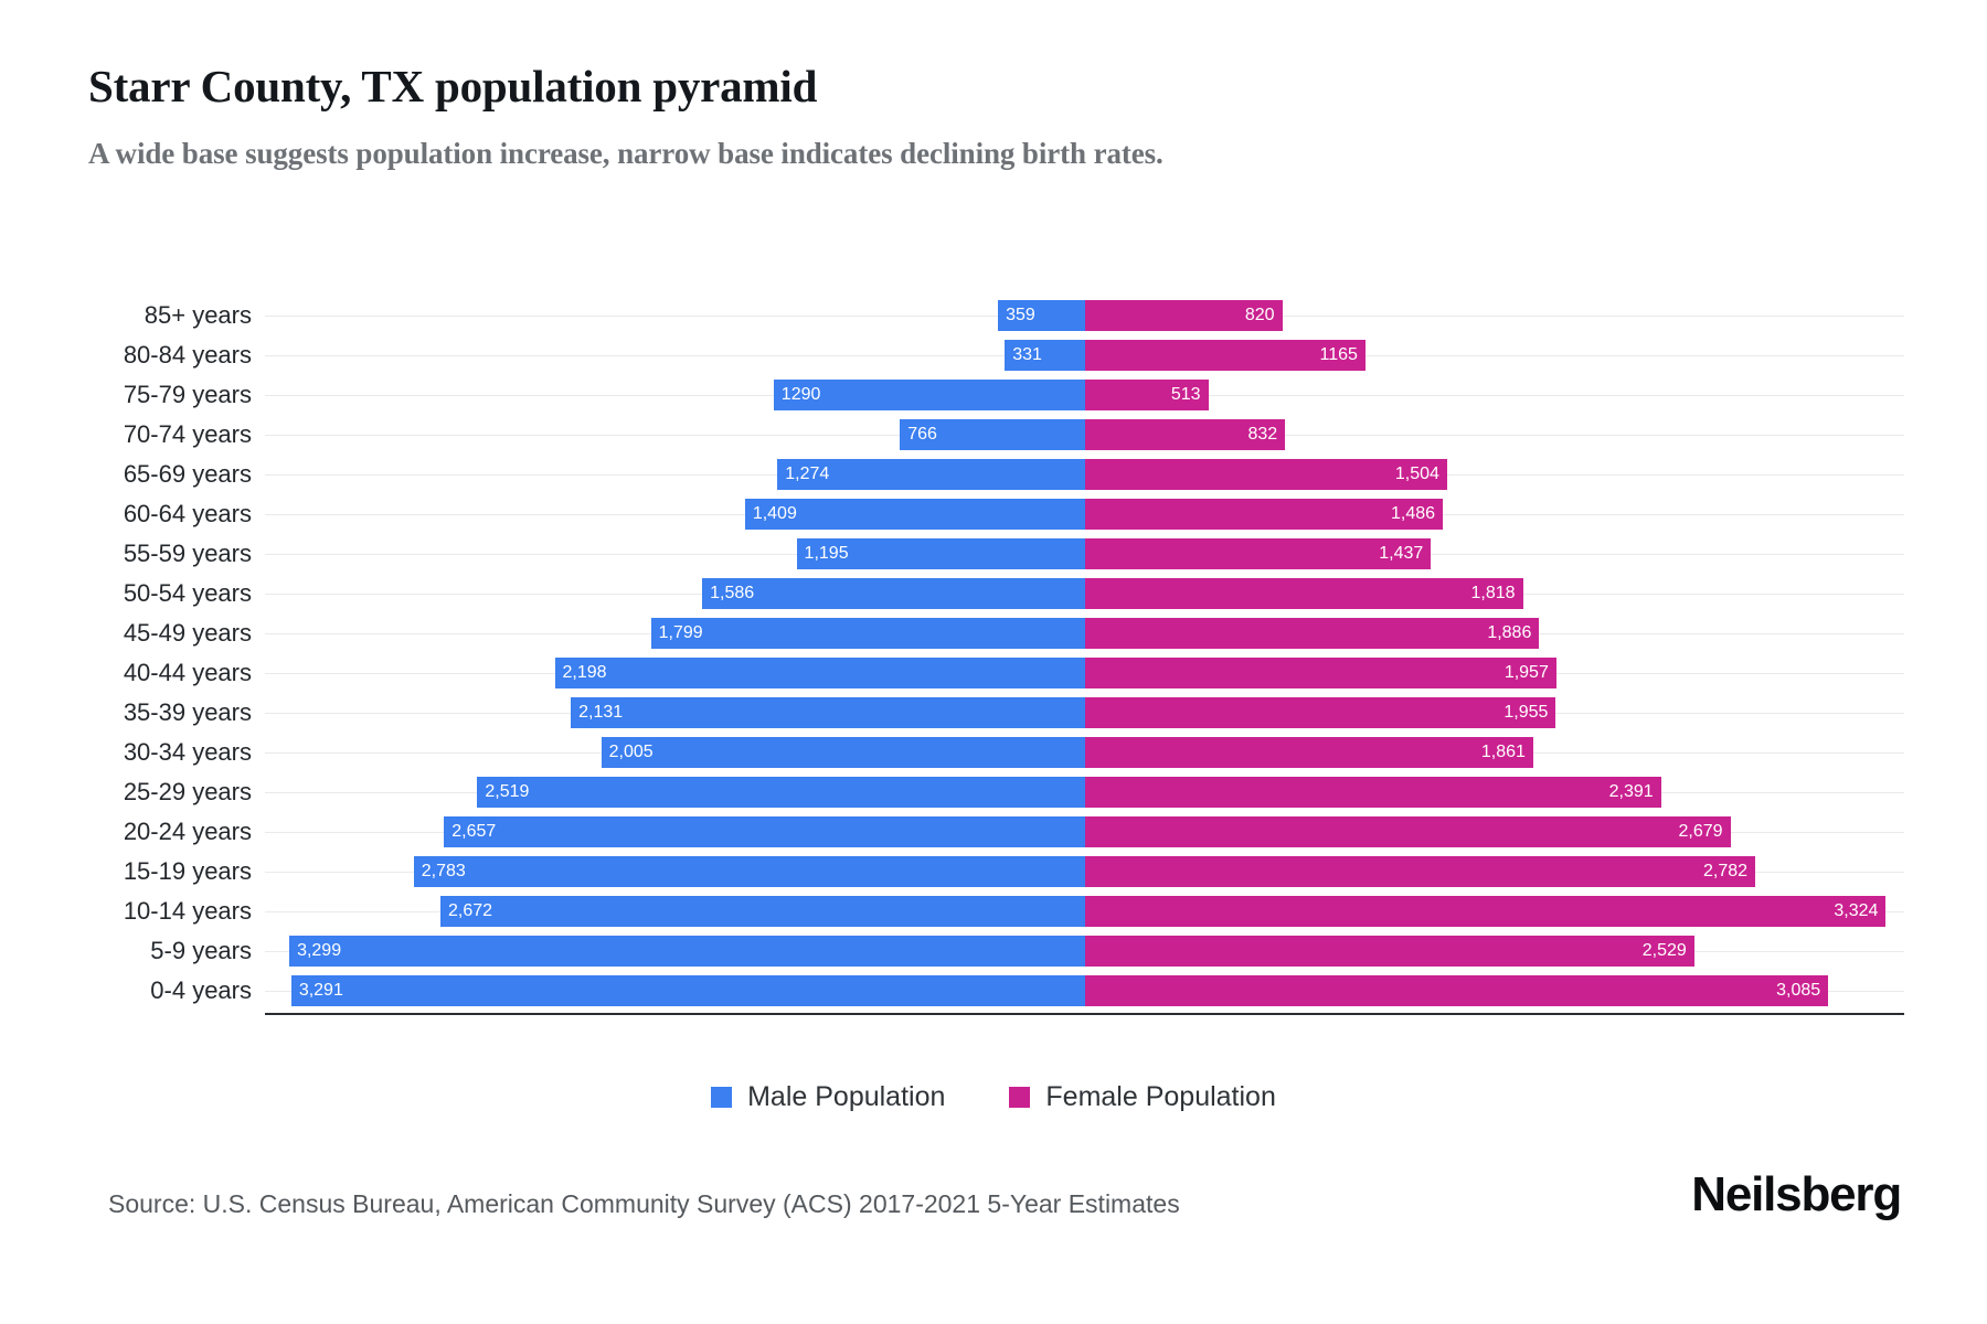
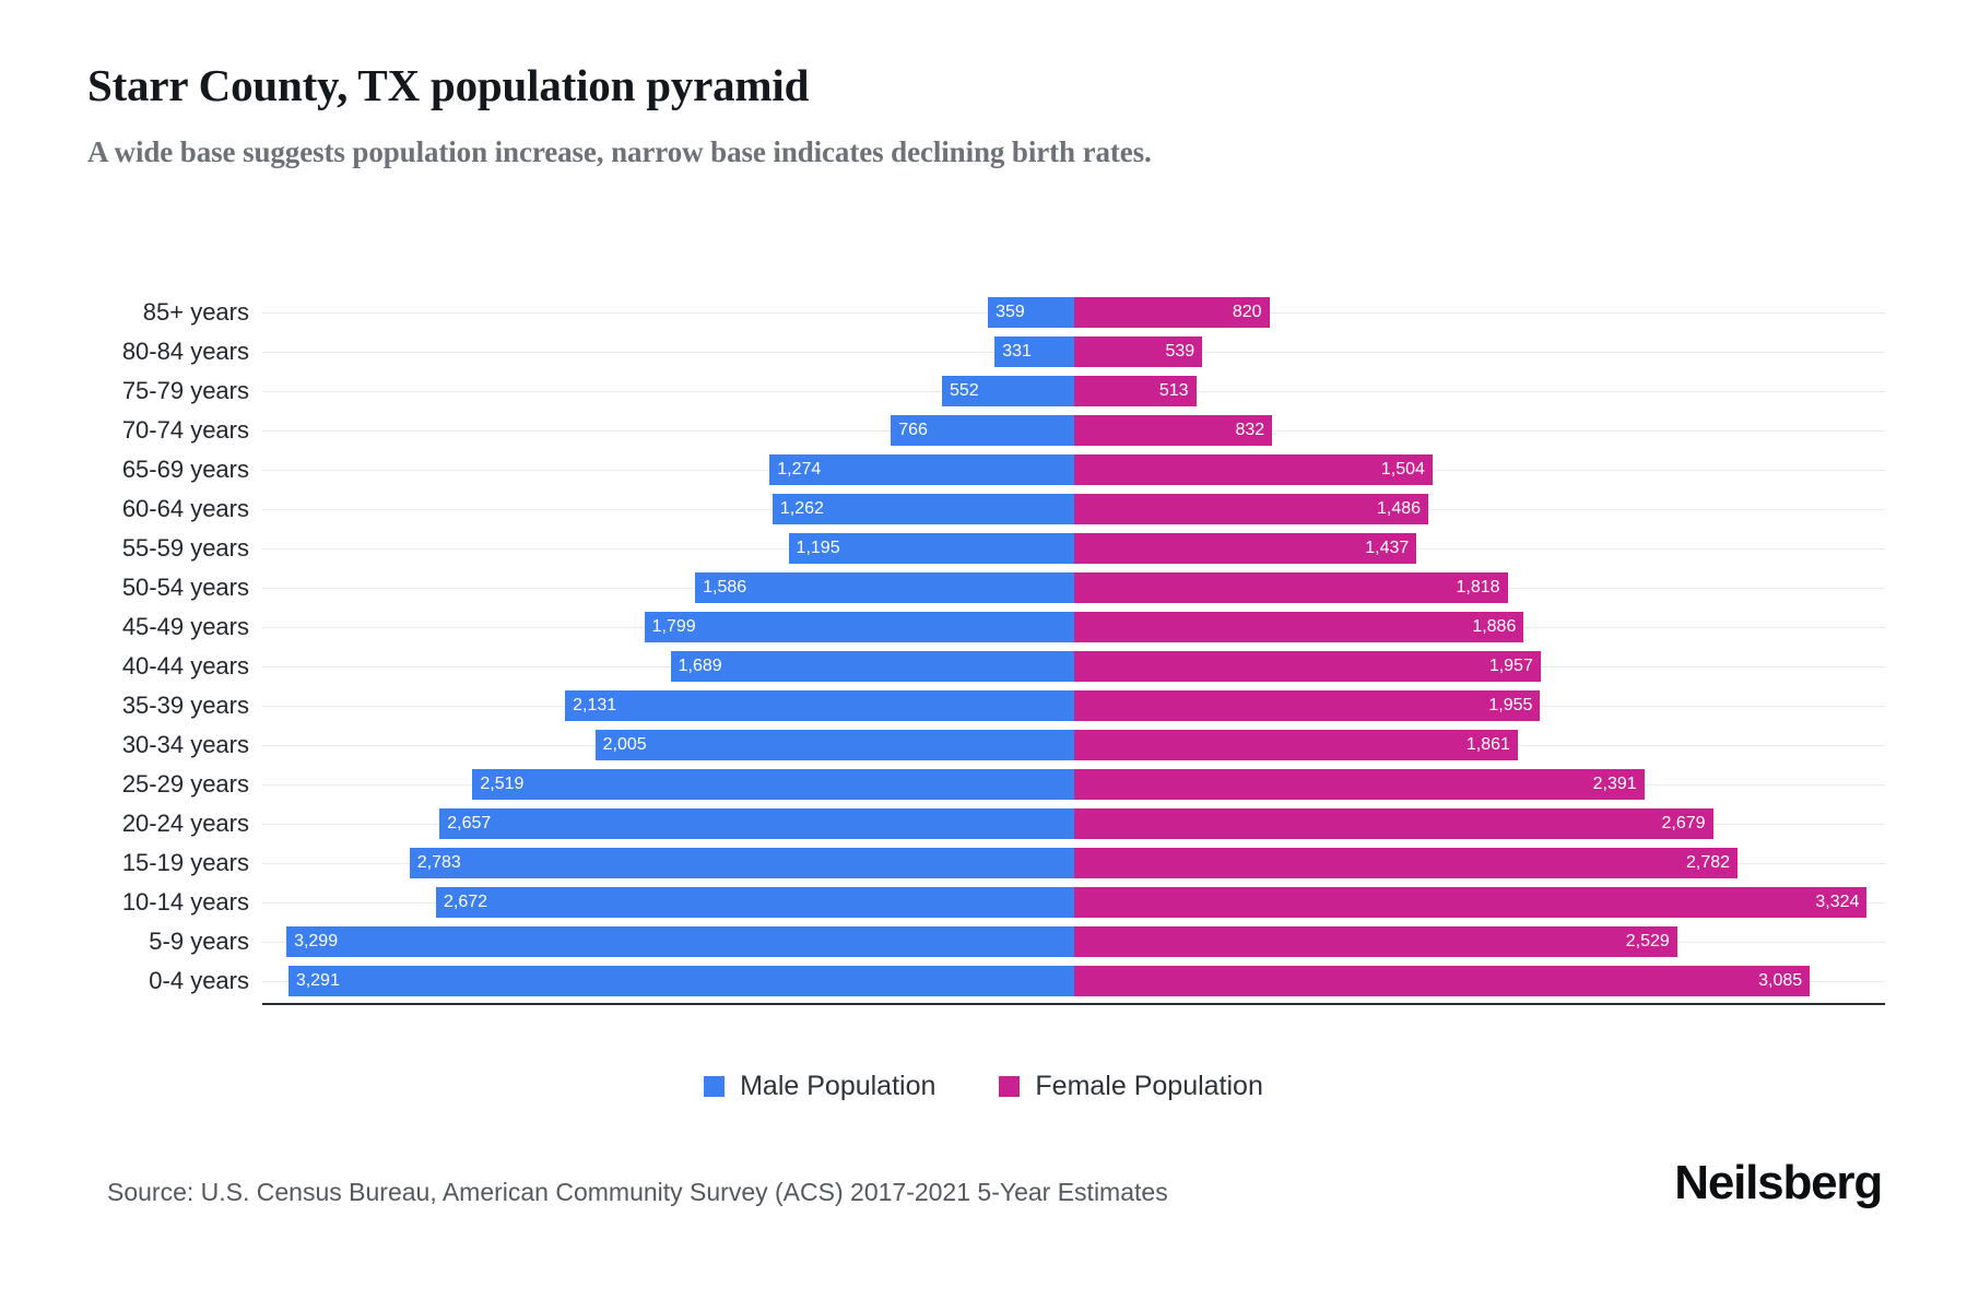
Female Population/80-84 years: 1165 -> 539
Male Population/75-79 years: 1290 -> 552
Male Population/60-64 years: 1,409 -> 1,262
Male Population/40-44 years: 2,198 -> 1,689
